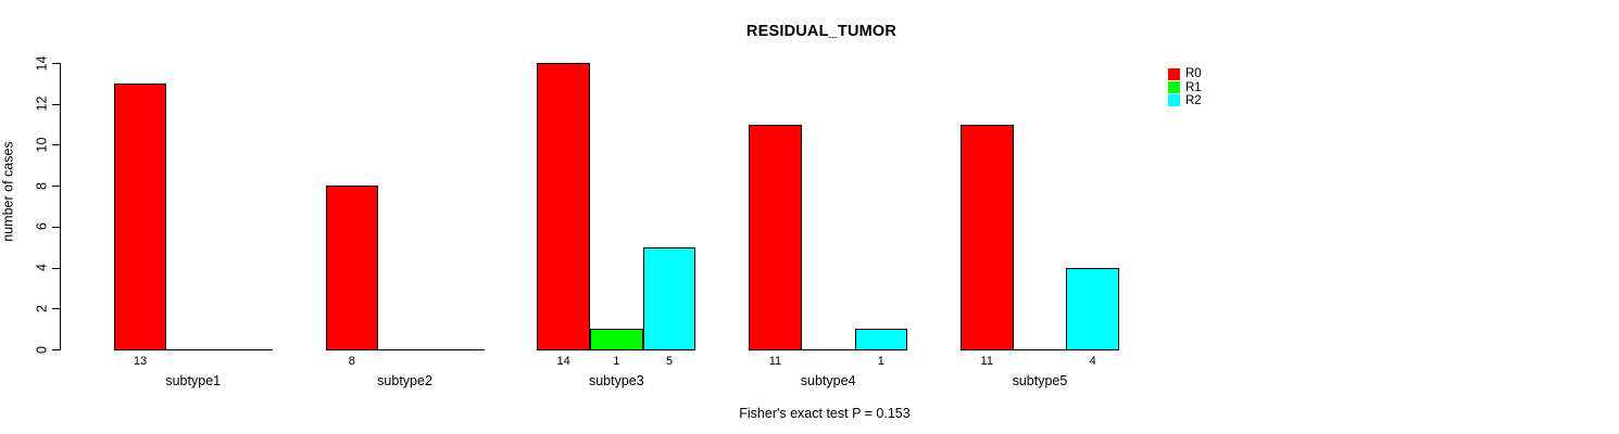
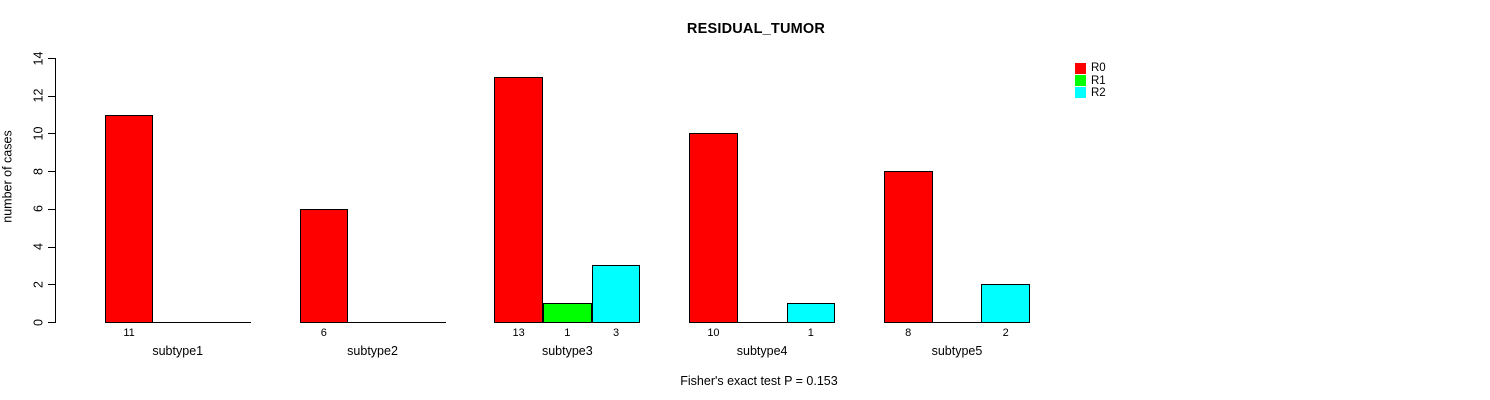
R0/subtype1: 13 -> 11
R0/subtype2: 8 -> 6
R0/subtype3: 14 -> 13
R2/subtype3: 5 -> 3
R0/subtype4: 11 -> 10
R0/subtype5: 11 -> 8
R2/subtype5: 4 -> 2
